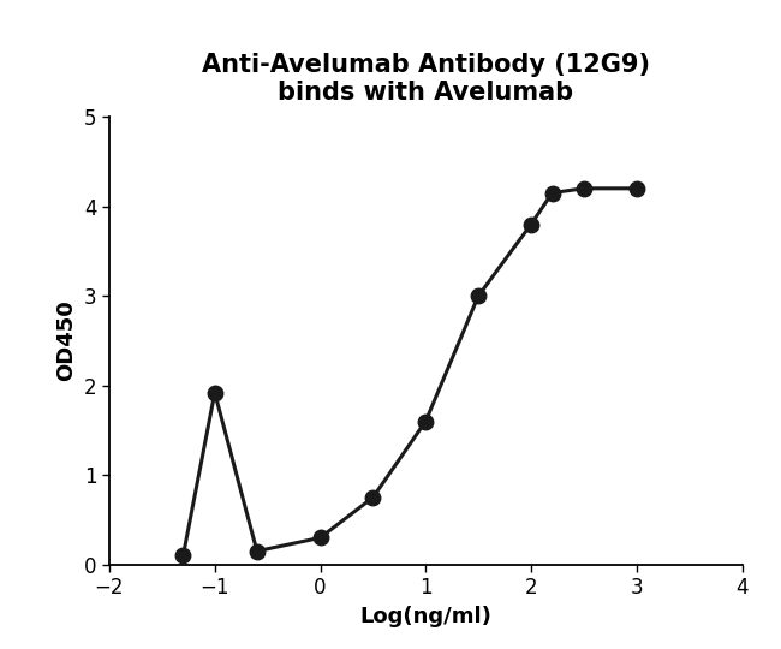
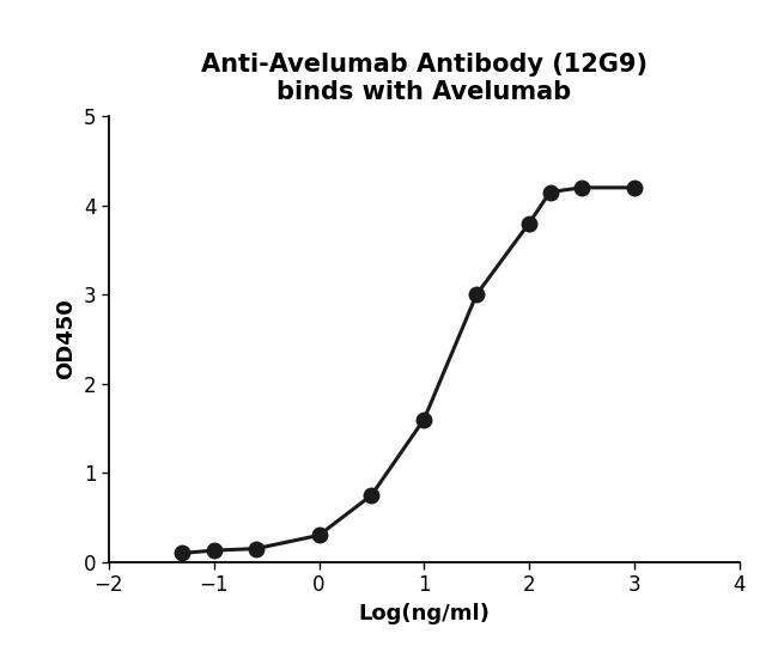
−1: 1.92 -> 0.13
